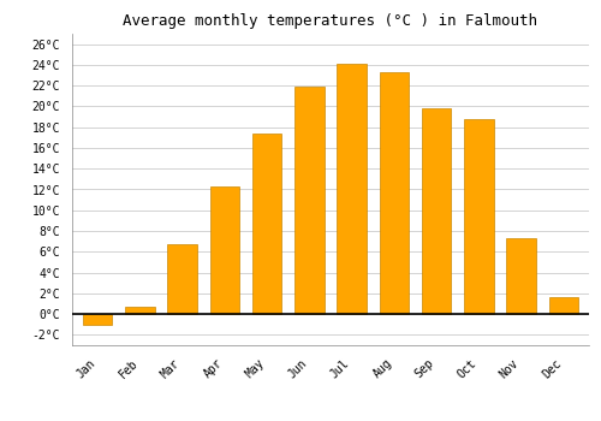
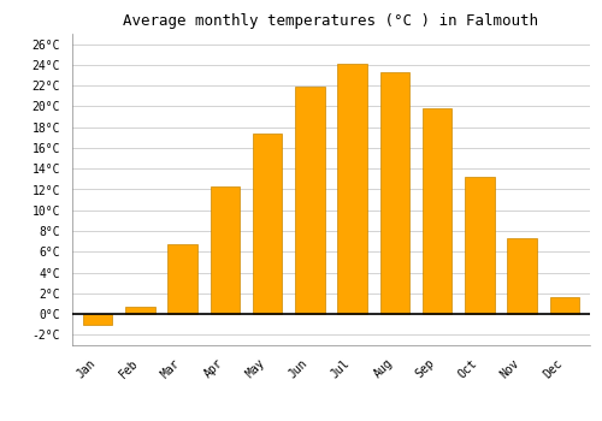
Oct: 18.8°C -> 13.2°C
